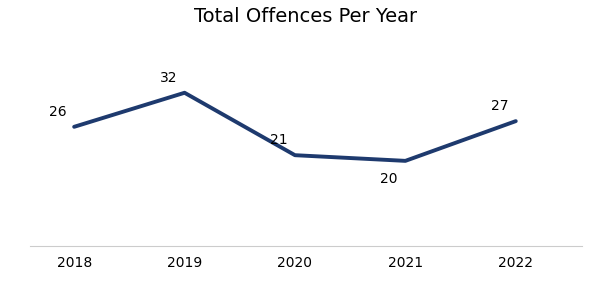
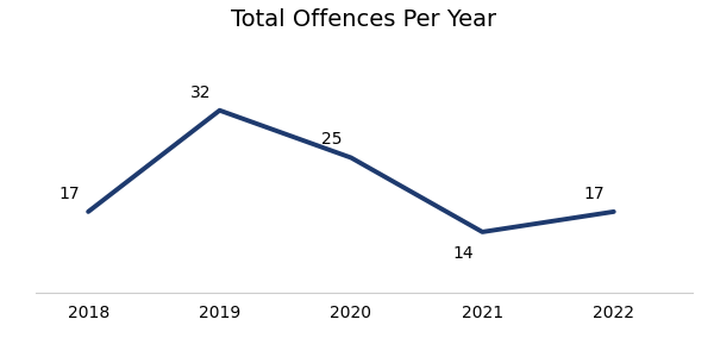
2018: 26 -> 17
2020: 21 -> 25
2021: 20 -> 14
2022: 27 -> 17
